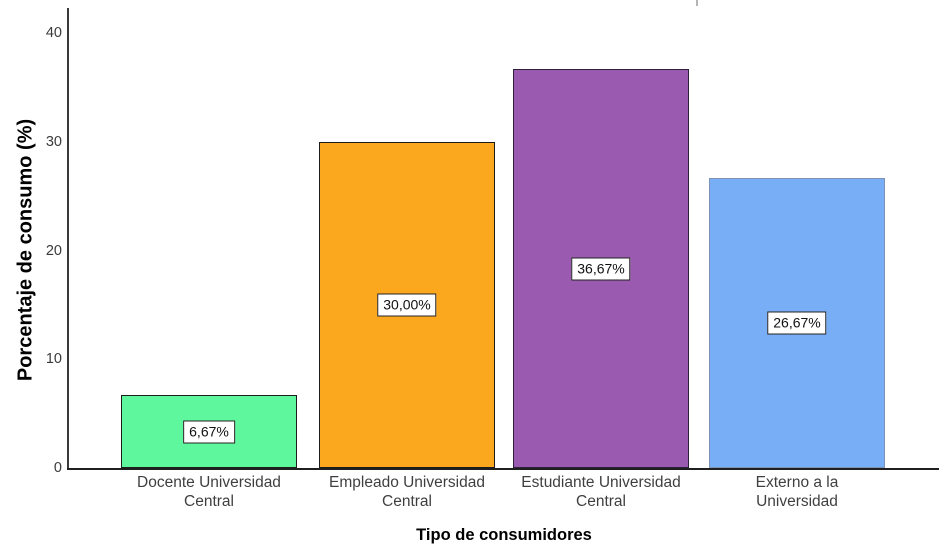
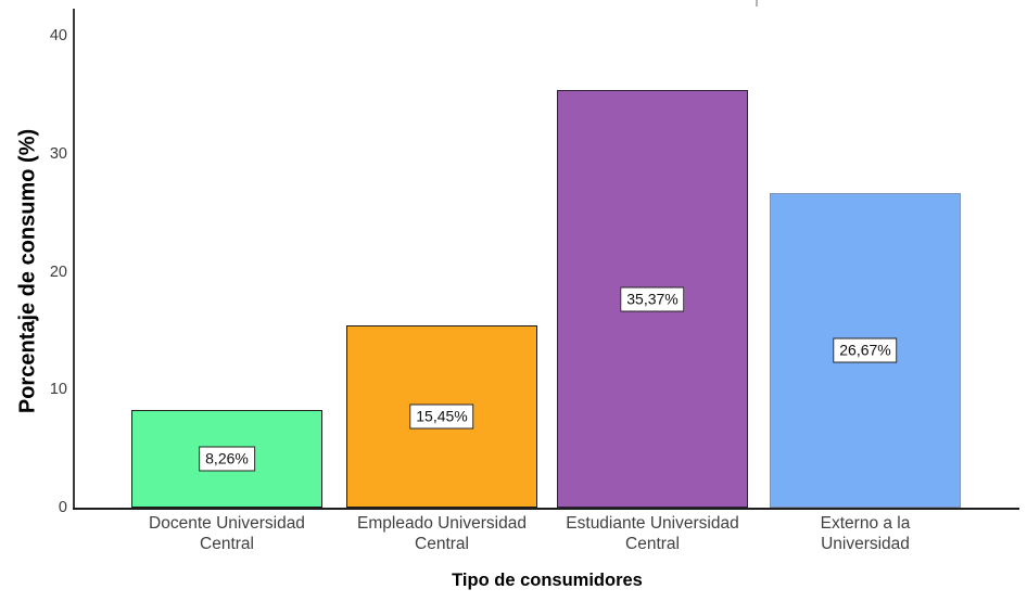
Docente Universidad Central: 6,67% -> 8,26%
Empleado Universidad Central: 30,00% -> 15,45%
Estudiante Universidad Central: 36,67% -> 35,37%
